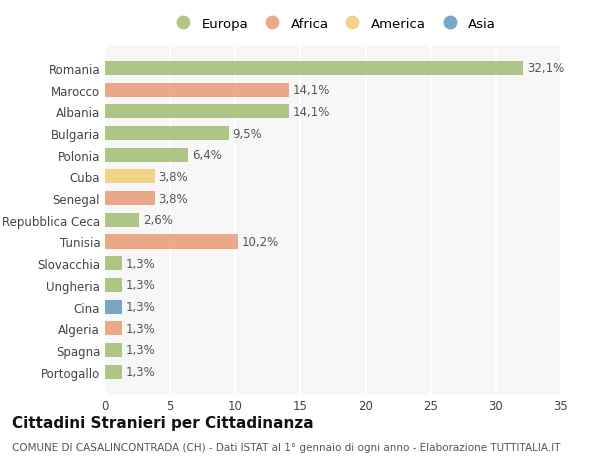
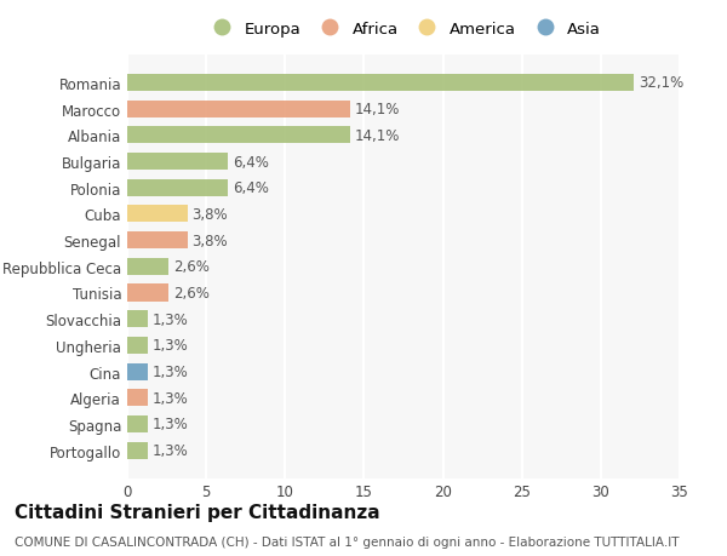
Bulgaria: 9,5% -> 6,4%
Tunisia: 10,2% -> 2,6%
